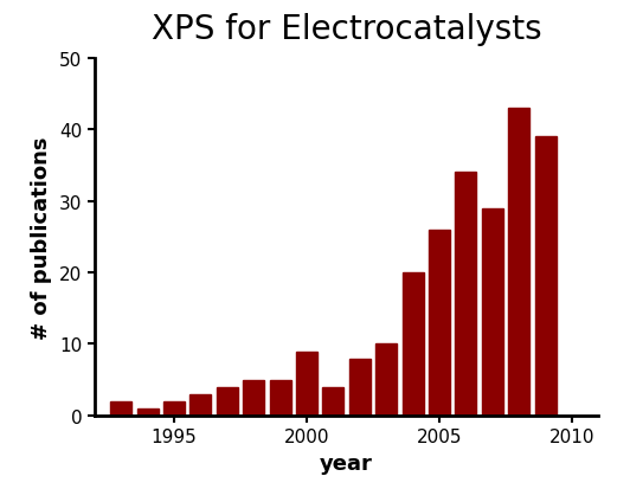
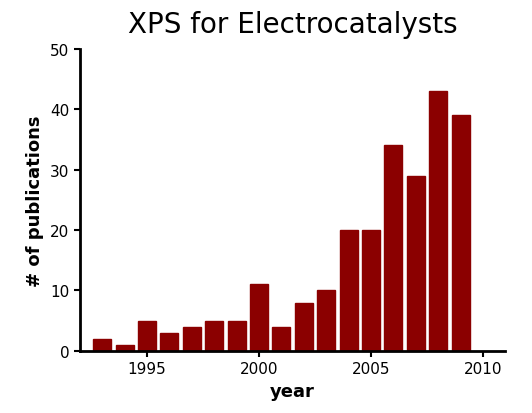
1995: 2 -> 5
2000: 9 -> 11
2005: 26 -> 20
